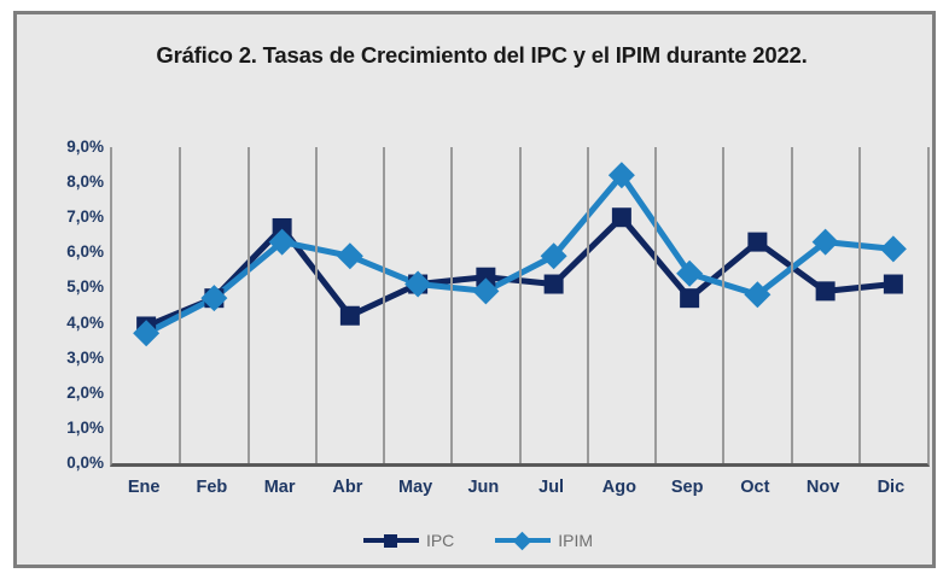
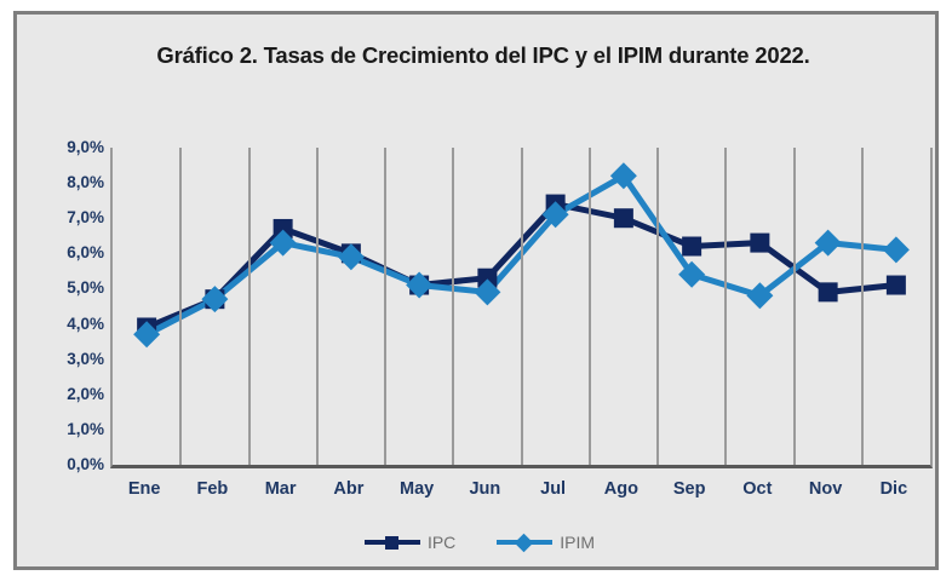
IPC/Abr: 4,2% -> 6,0%
IPC/Jul: 5,1% -> 7,4%
IPIM/Jul: 5,9% -> 7,1%
IPC/Sep: 4,7% -> 6,2%
